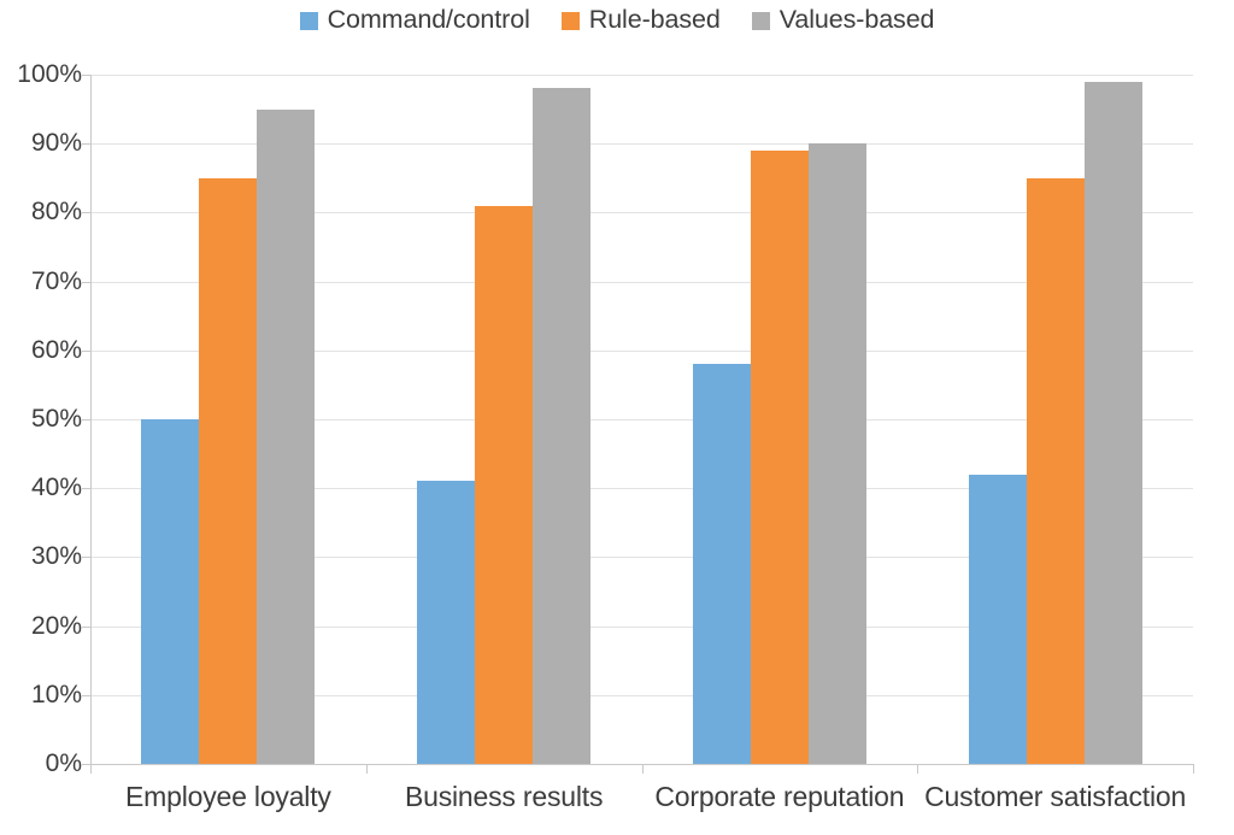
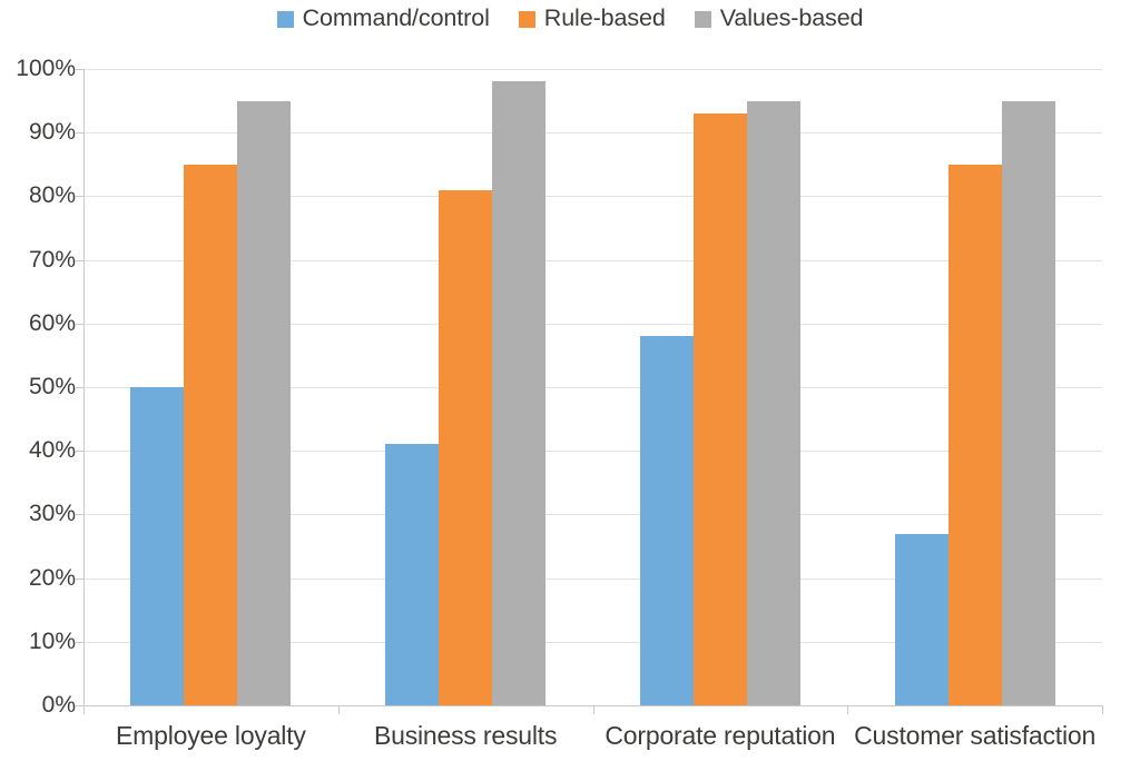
Rule-based/Corporate reputation: 89% -> 93%
Values-based/Corporate reputation: 90% -> 95%
Command/control/Customer satisfaction: 42% -> 27%
Values-based/Customer satisfaction: 99% -> 95%
